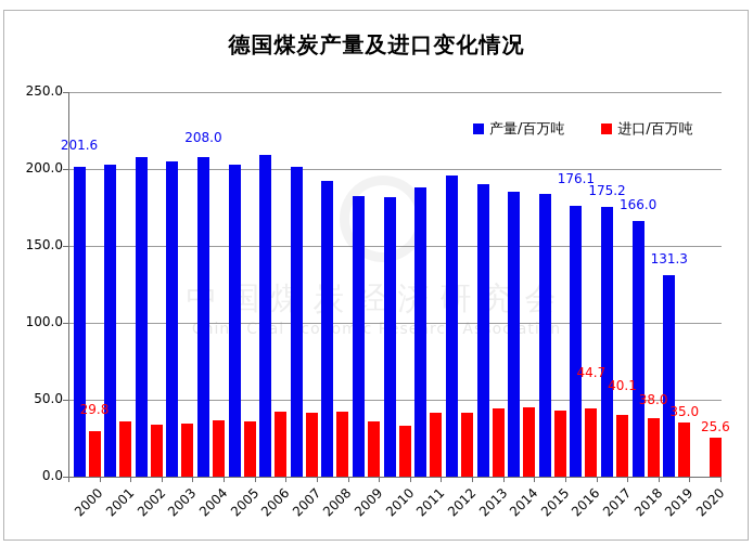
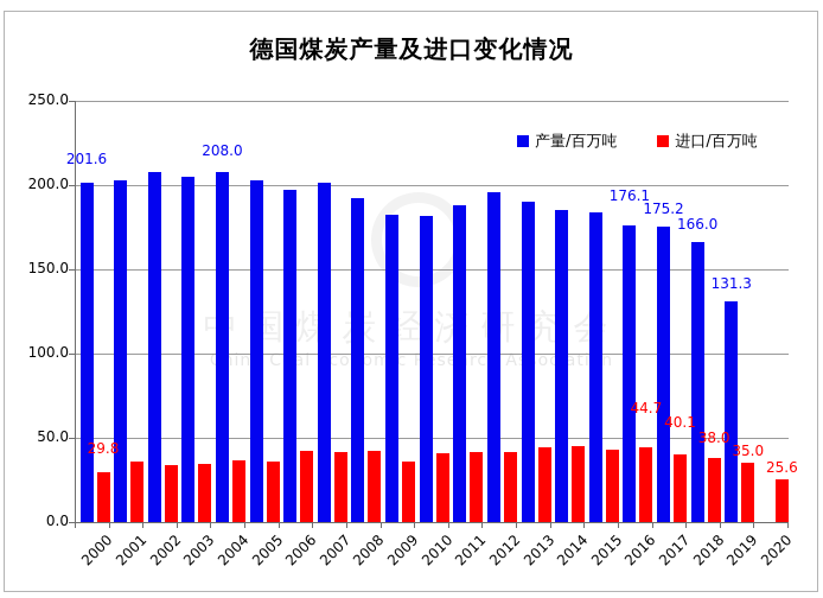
产量/百万吨/2006: 209 -> 197
进口/百万吨/2010: 33 -> 41
